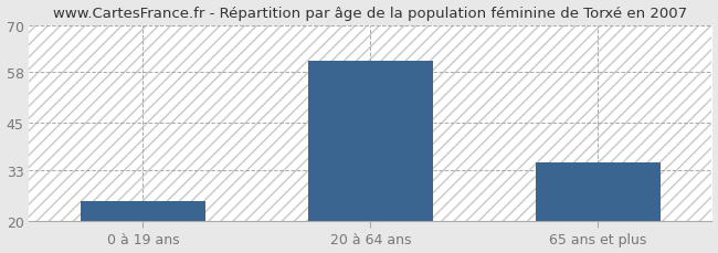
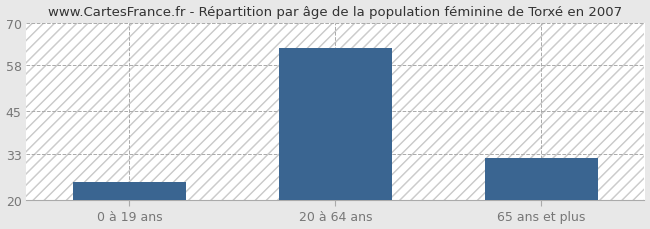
20 à 64 ans: 61 -> 63
65 ans et plus: 35 -> 32
